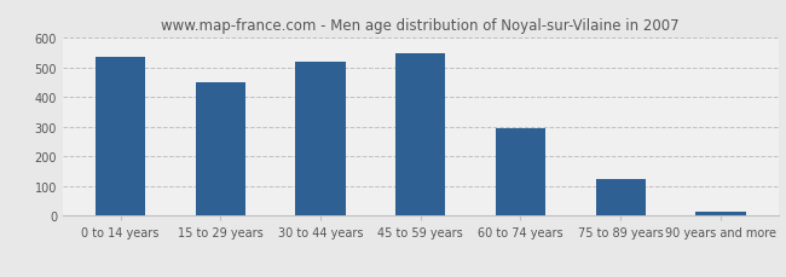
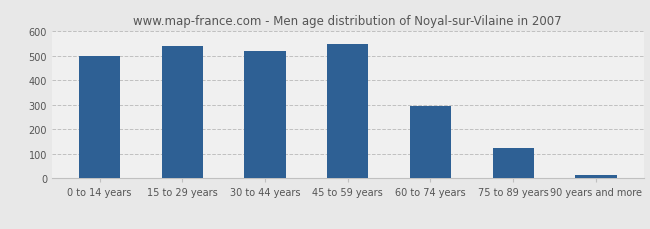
0 to 14 years: 535 -> 500
15 to 29 years: 452 -> 540
